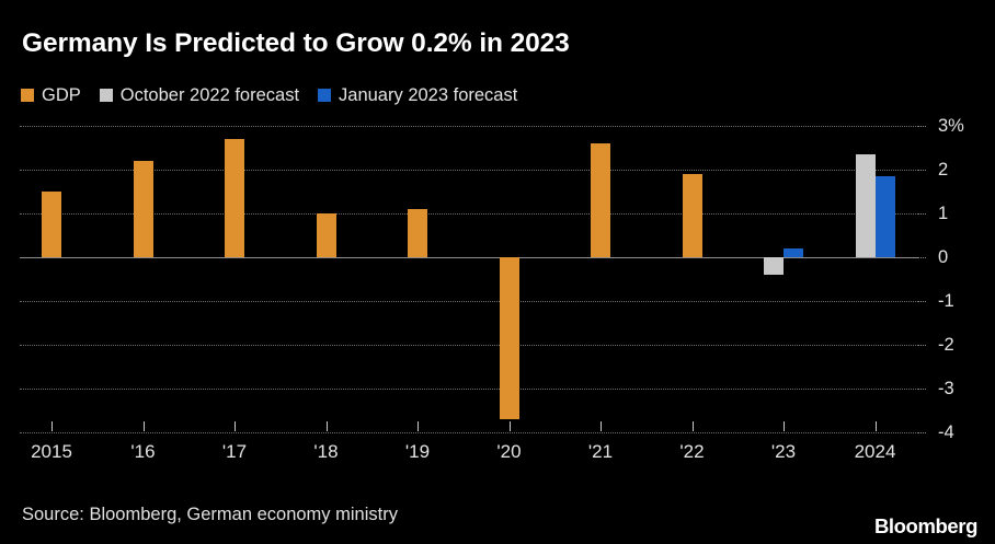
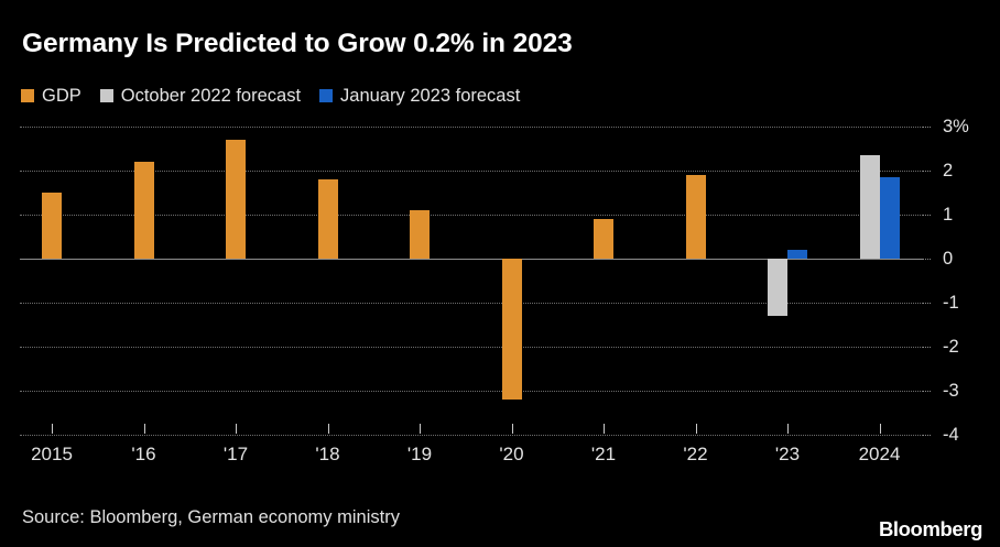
GDP/'18: 1.0% -> 1.8%
GDP/'20: -3.7% -> -3.2%
GDP/'21: 2.6% -> 0.9%
October 2022 forecast/'23: -0.4% -> -1.3%
